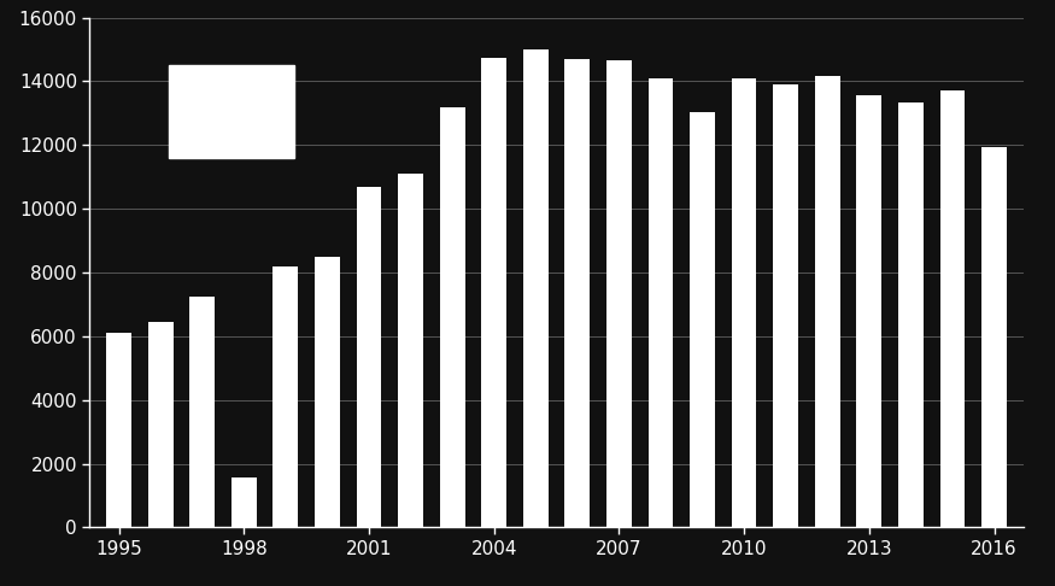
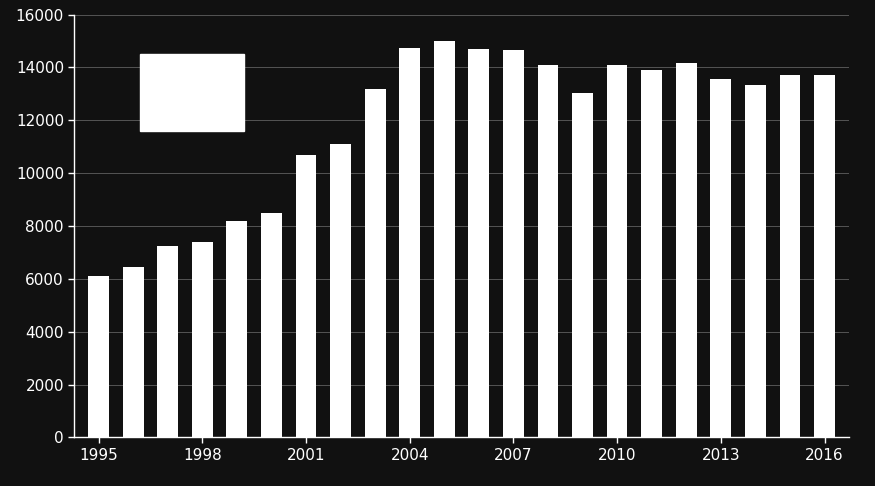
1998: 1550 -> 7400
2016: 11950 -> 13730
